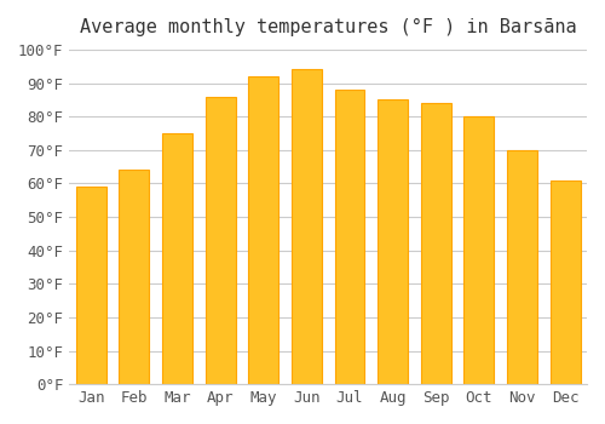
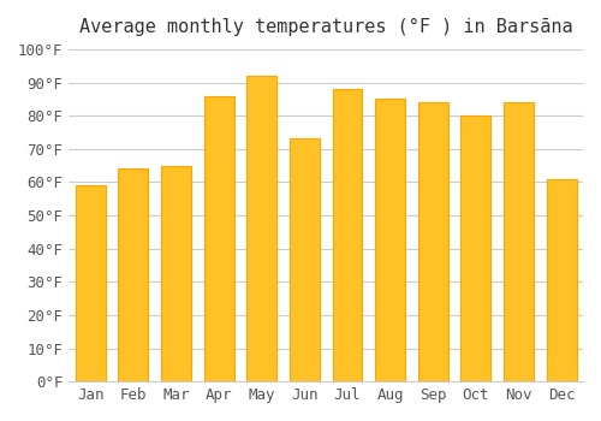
Mar: 75°F -> 65°F
Jun: 94°F -> 73°F
Nov: 70°F -> 84°F
